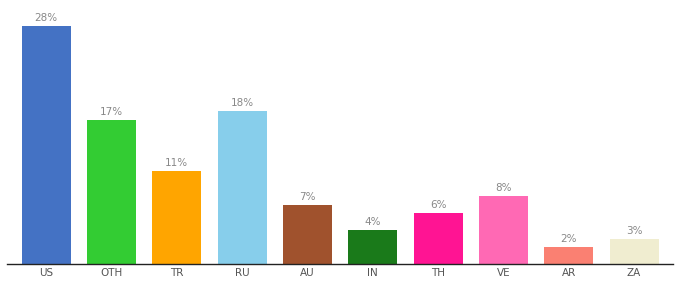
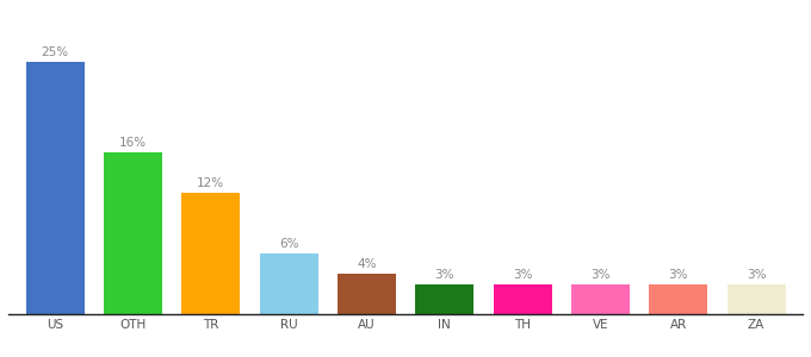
US: 28% -> 25%
OTH: 17% -> 16%
TR: 11% -> 12%
RU: 18% -> 6%
AU: 7% -> 4%
IN: 4% -> 3%
TH: 6% -> 3%
VE: 8% -> 3%
AR: 2% -> 3%
